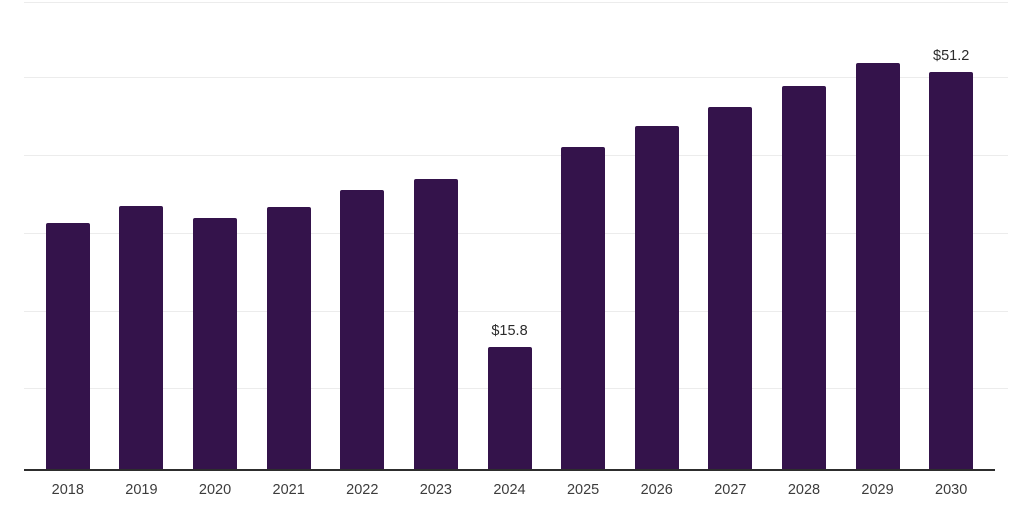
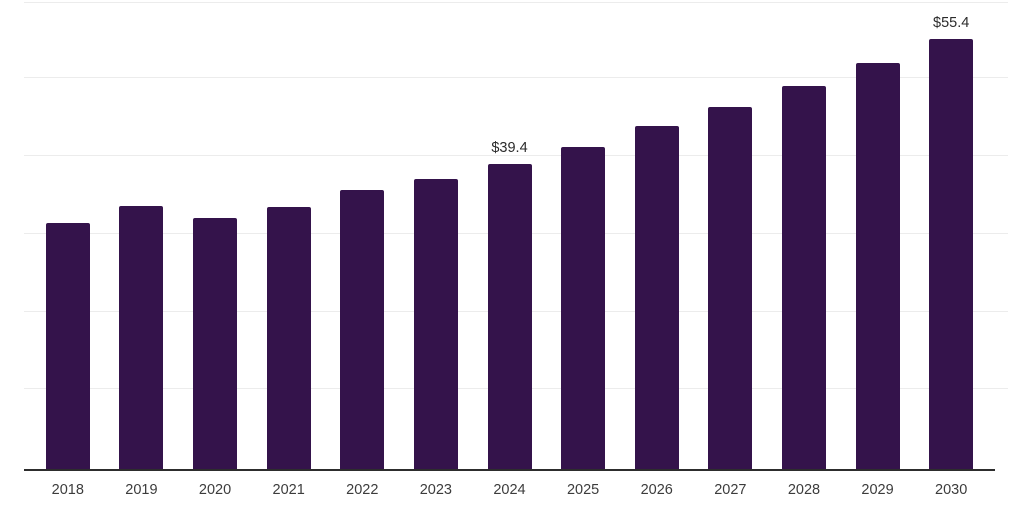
2024: $15.8 -> $39.4
2030: $51.2 -> $55.4
